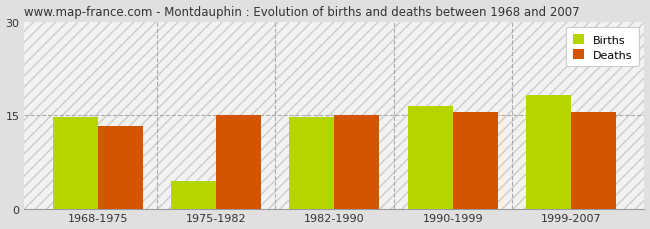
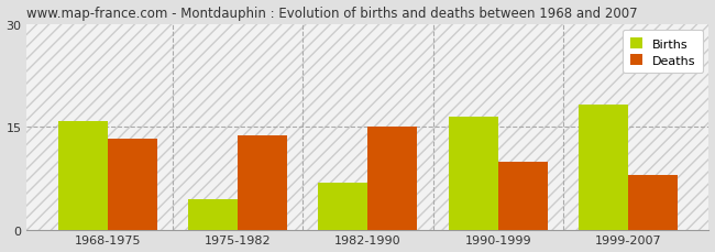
Births/1968-1975: 14.7 -> 15.8
Deaths/1975-1982: 15.0 -> 13.8
Births/1982-1990: 14.7 -> 6.8
Deaths/1990-1999: 15.5 -> 9.8
Deaths/1999-2007: 15.5 -> 8.0
